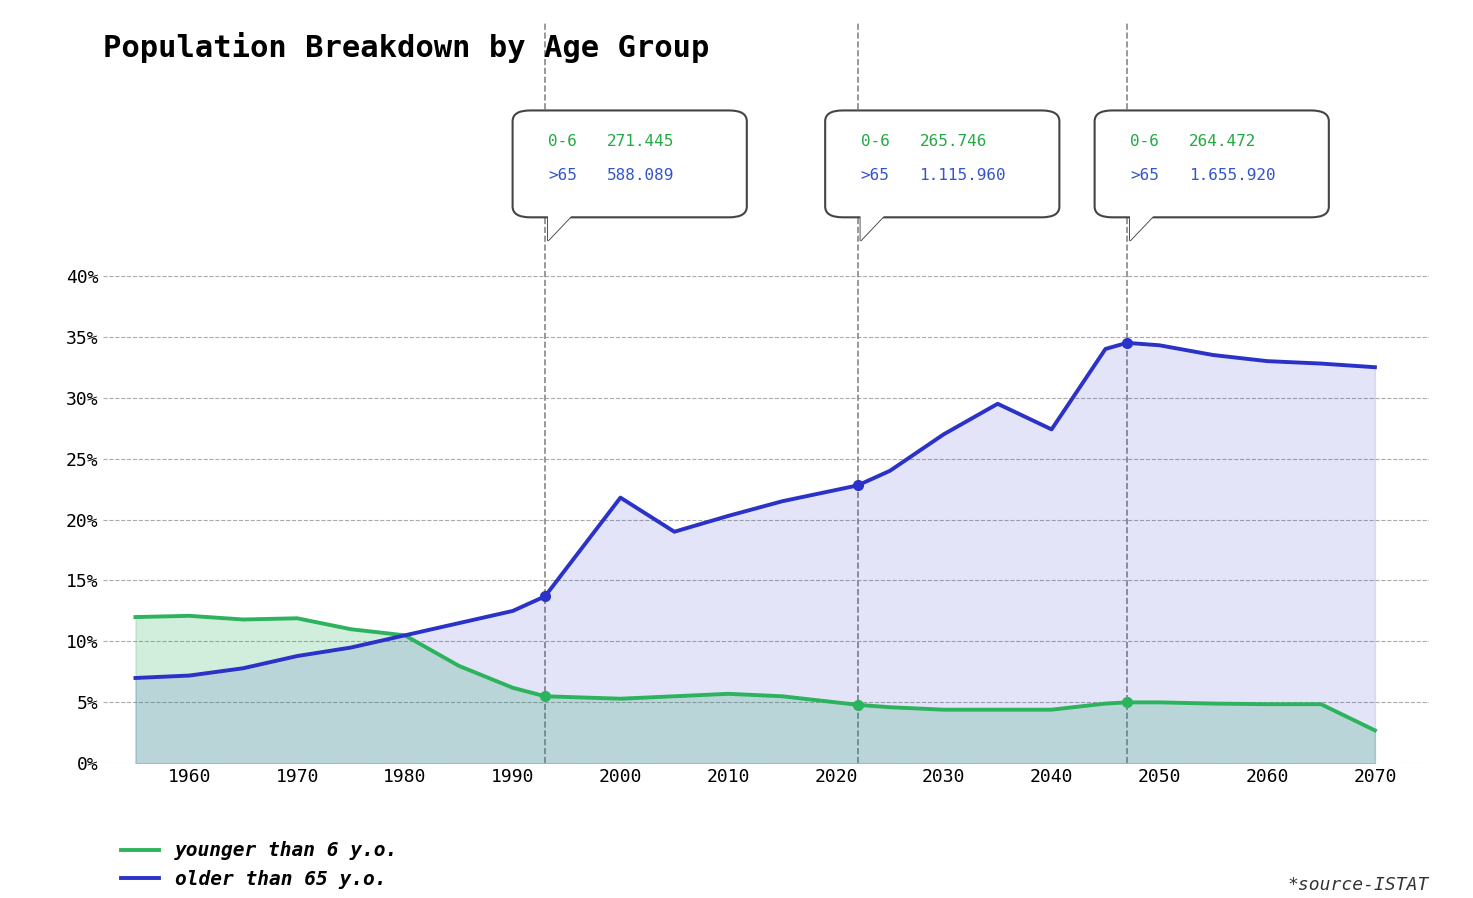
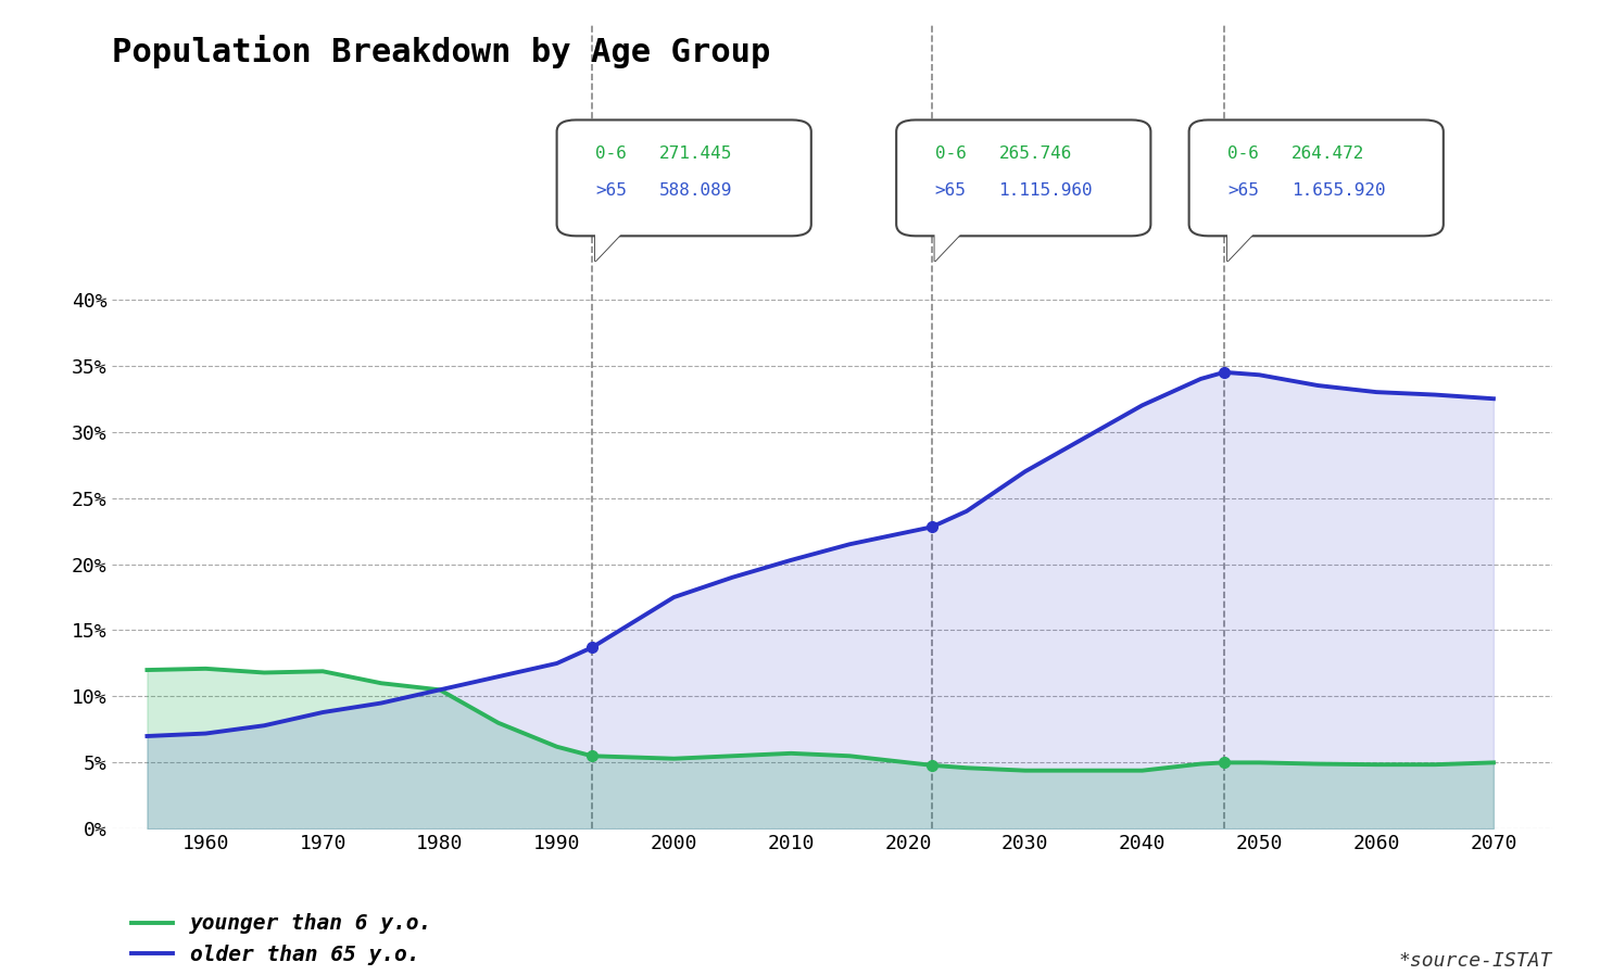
older than 65 y.o./2000: 21.8% -> 17.5%
older than 65 y.o./2040: 27.4% -> 32.0%
younger than 6 y.o./2070: 2.7% -> 5.0%
